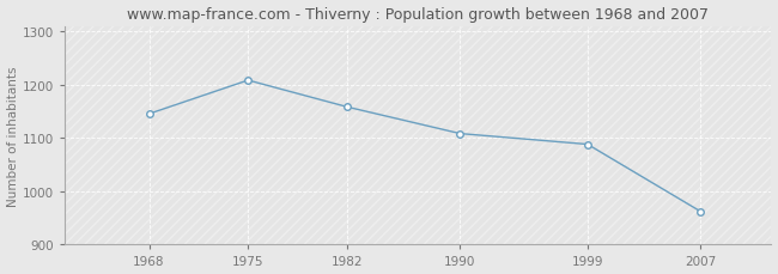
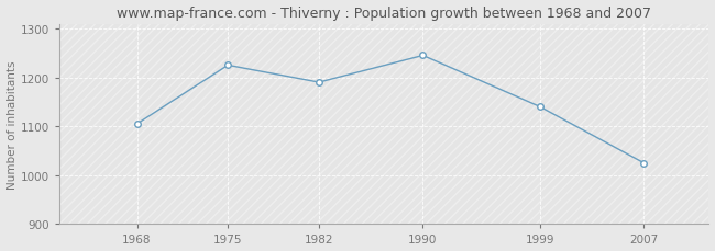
1968: 1145 -> 1105
1975: 1208 -> 1225
1982: 1158 -> 1190
1990: 1108 -> 1245
1999: 1088 -> 1140
2007: 962 -> 1025
